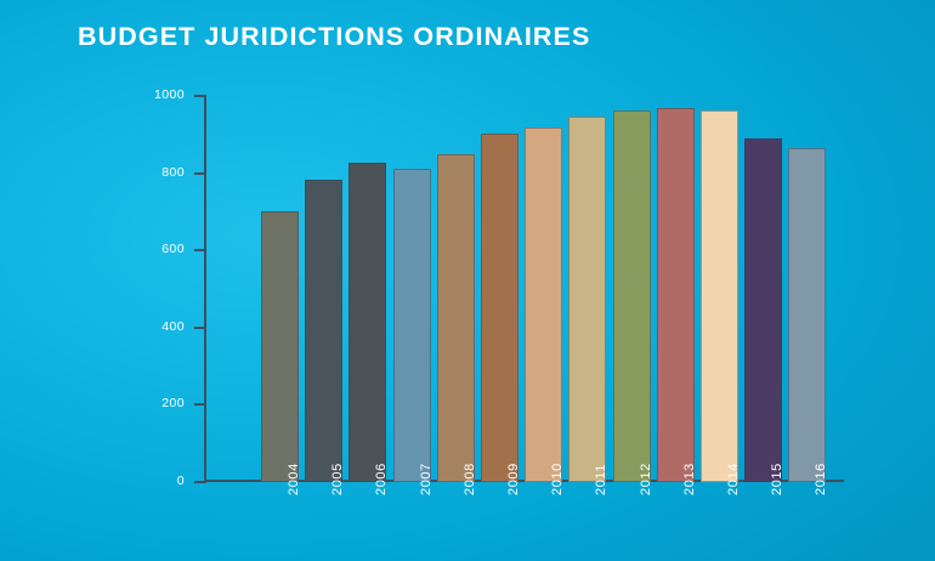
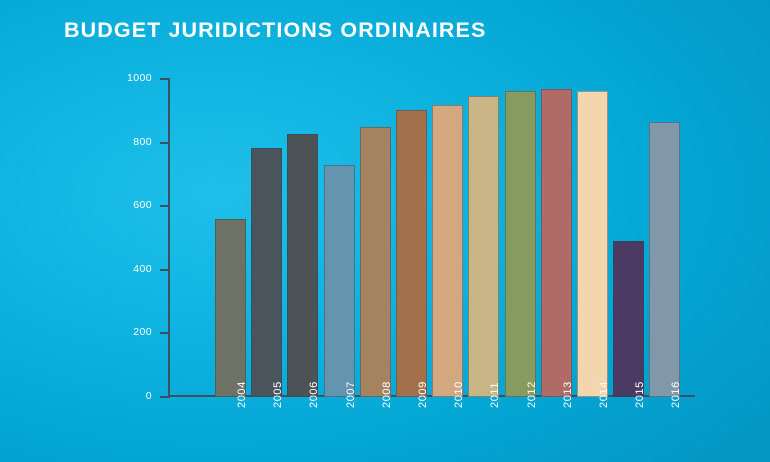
2004: 700 -> 560
2007: 810 -> 730
2015: 890 -> 490
